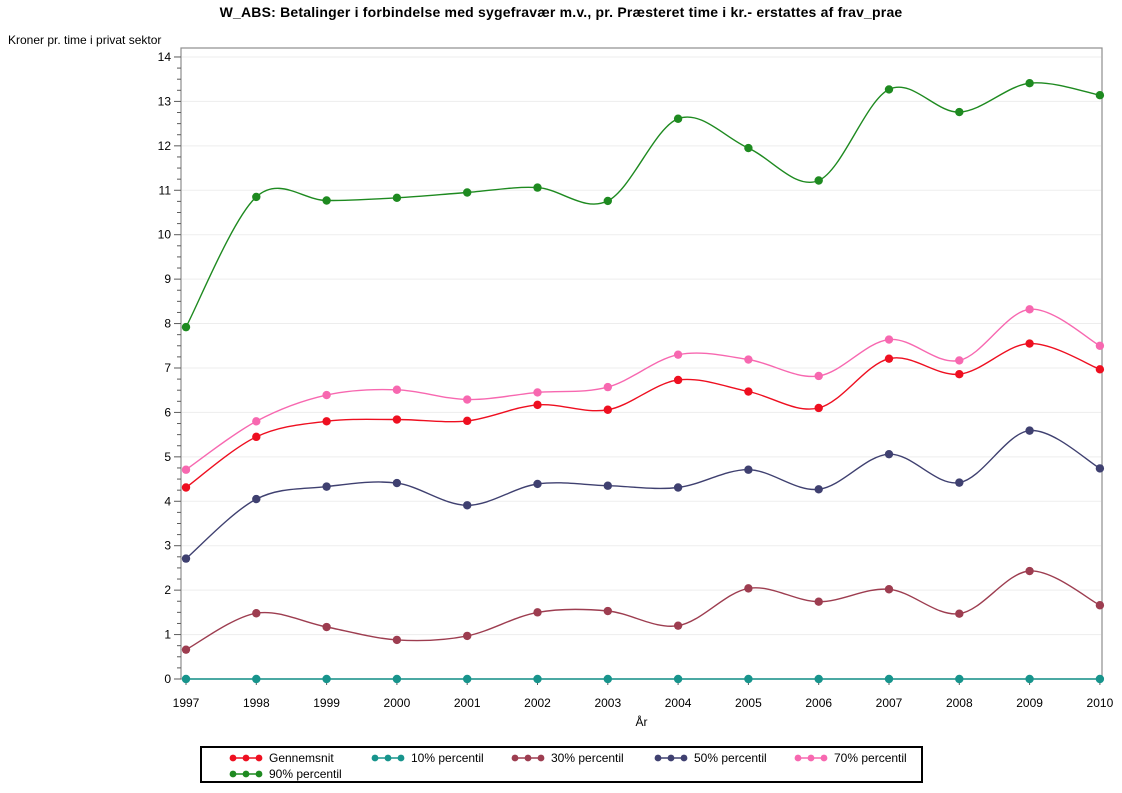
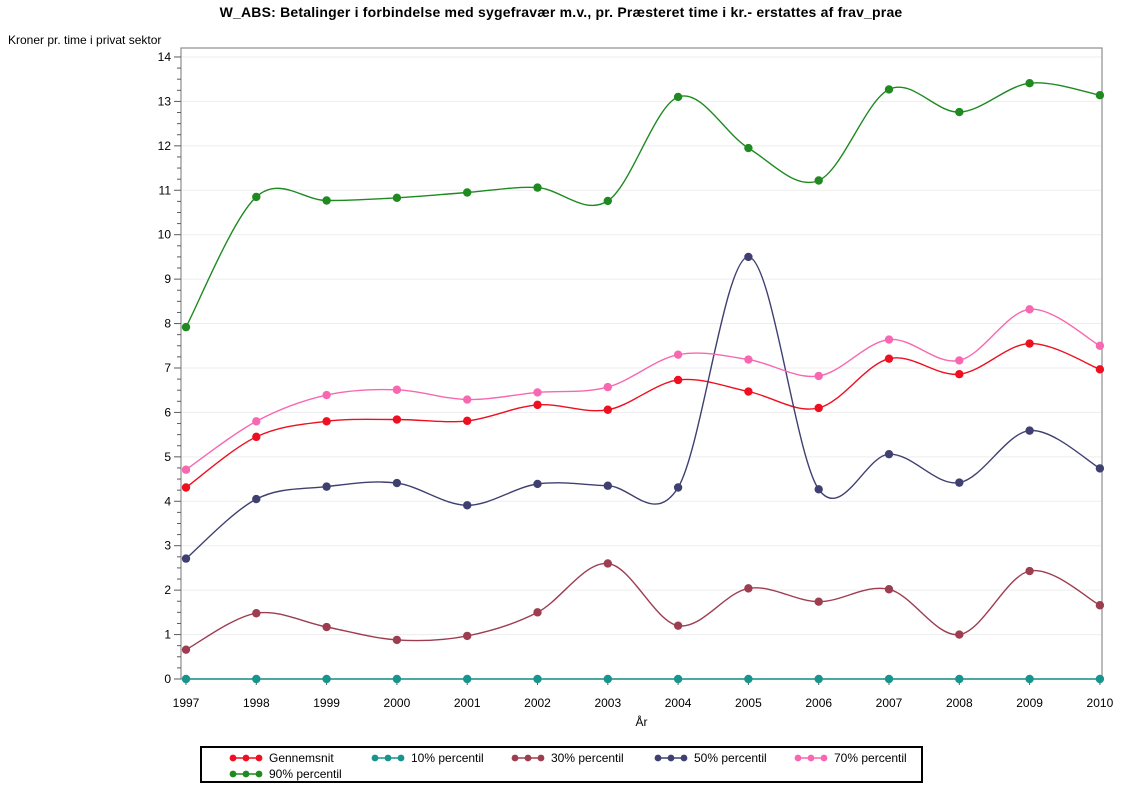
30% percentil/2003: 1.5 -> 2.6
90% percentil/2004: 12.6 -> 13.1
50% percentil/2005: 4.7 -> 9.5
30% percentil/2008: 1.5 -> 1.0
